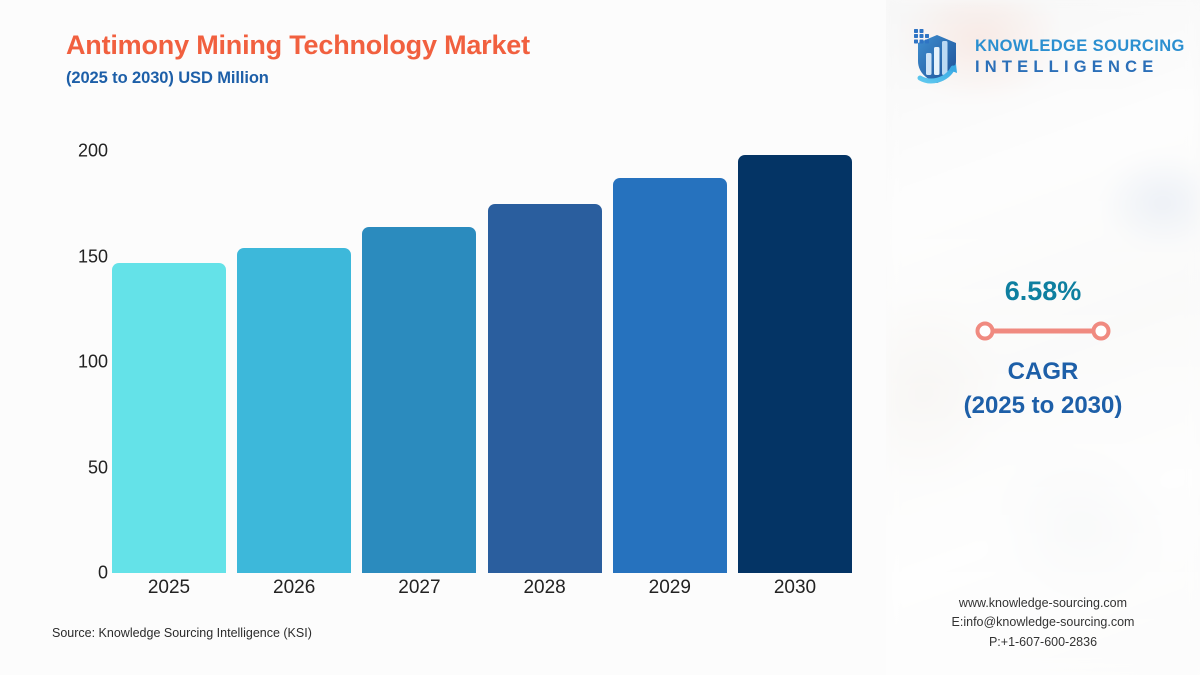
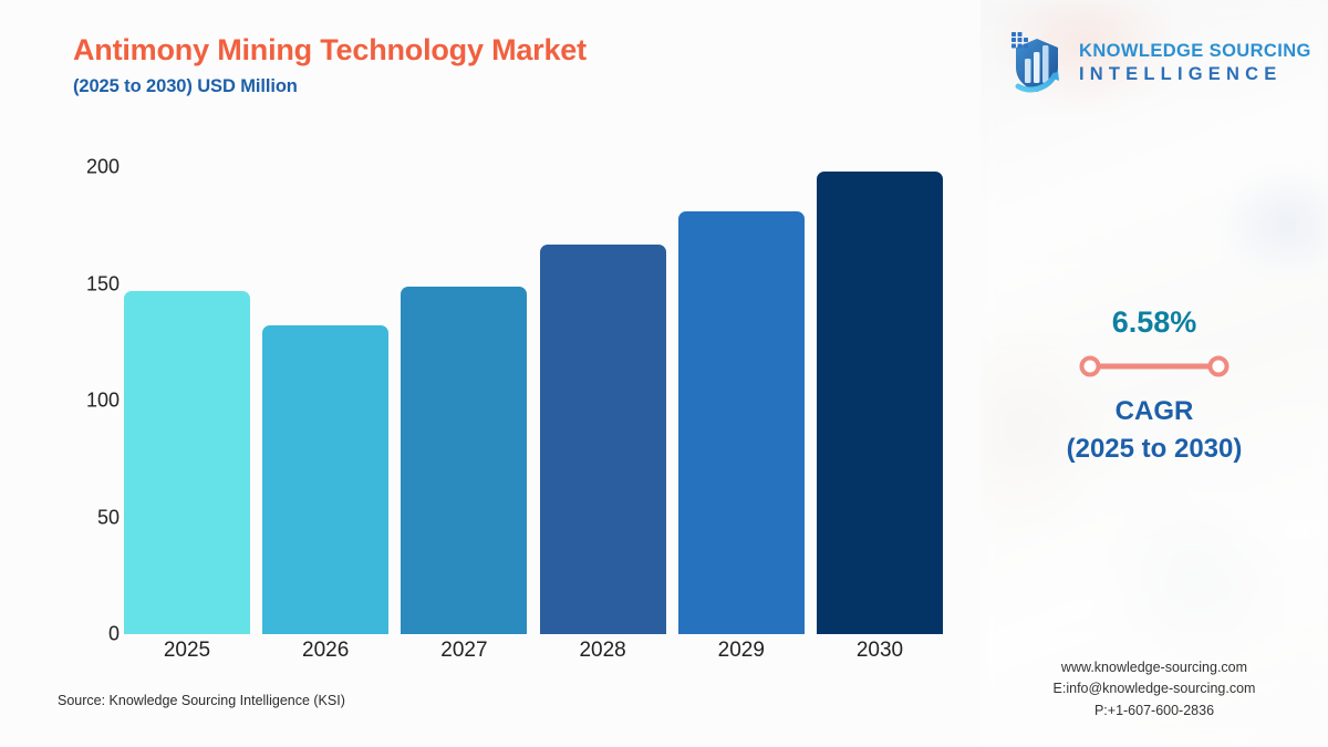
2026: 154 -> 132
2027: 164 -> 149
2028: 175 -> 167
2029: 187 -> 181
